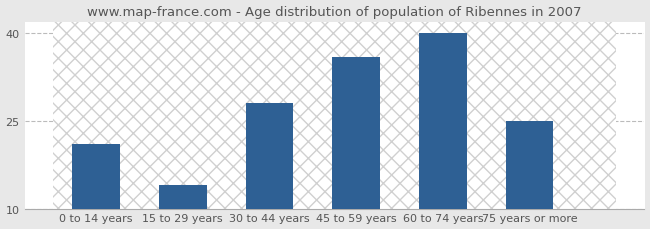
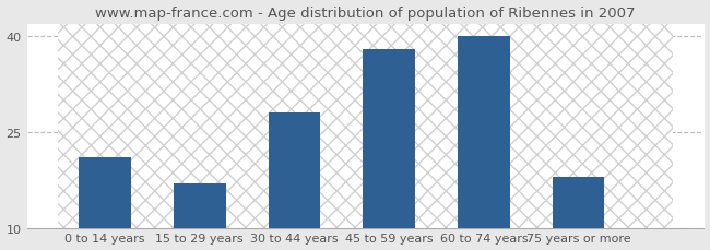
15 to 29 years: 14 -> 17
45 to 59 years: 36 -> 38
75 years or more: 25 -> 18
